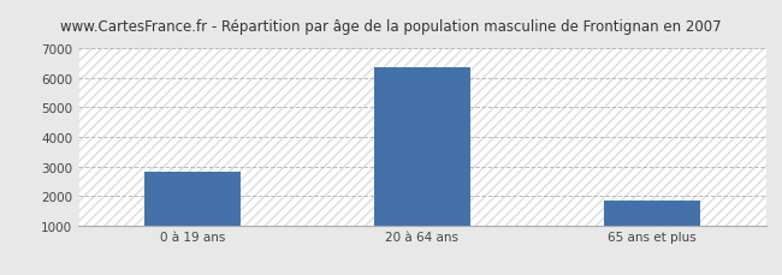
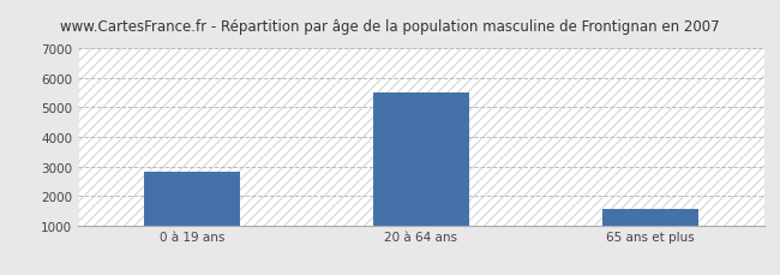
20 à 64 ans: 6350 -> 5500
65 ans et plus: 1820 -> 1550
